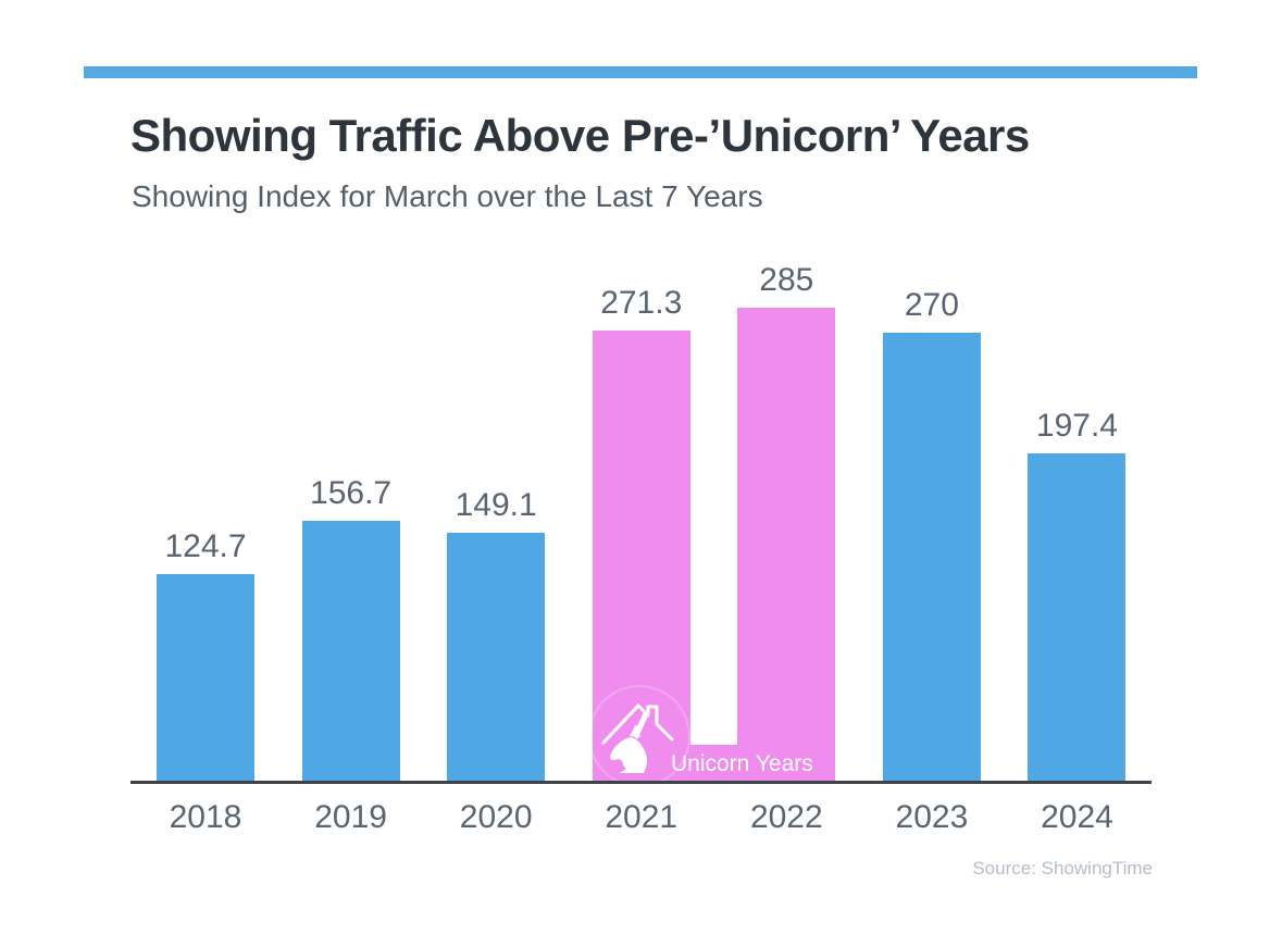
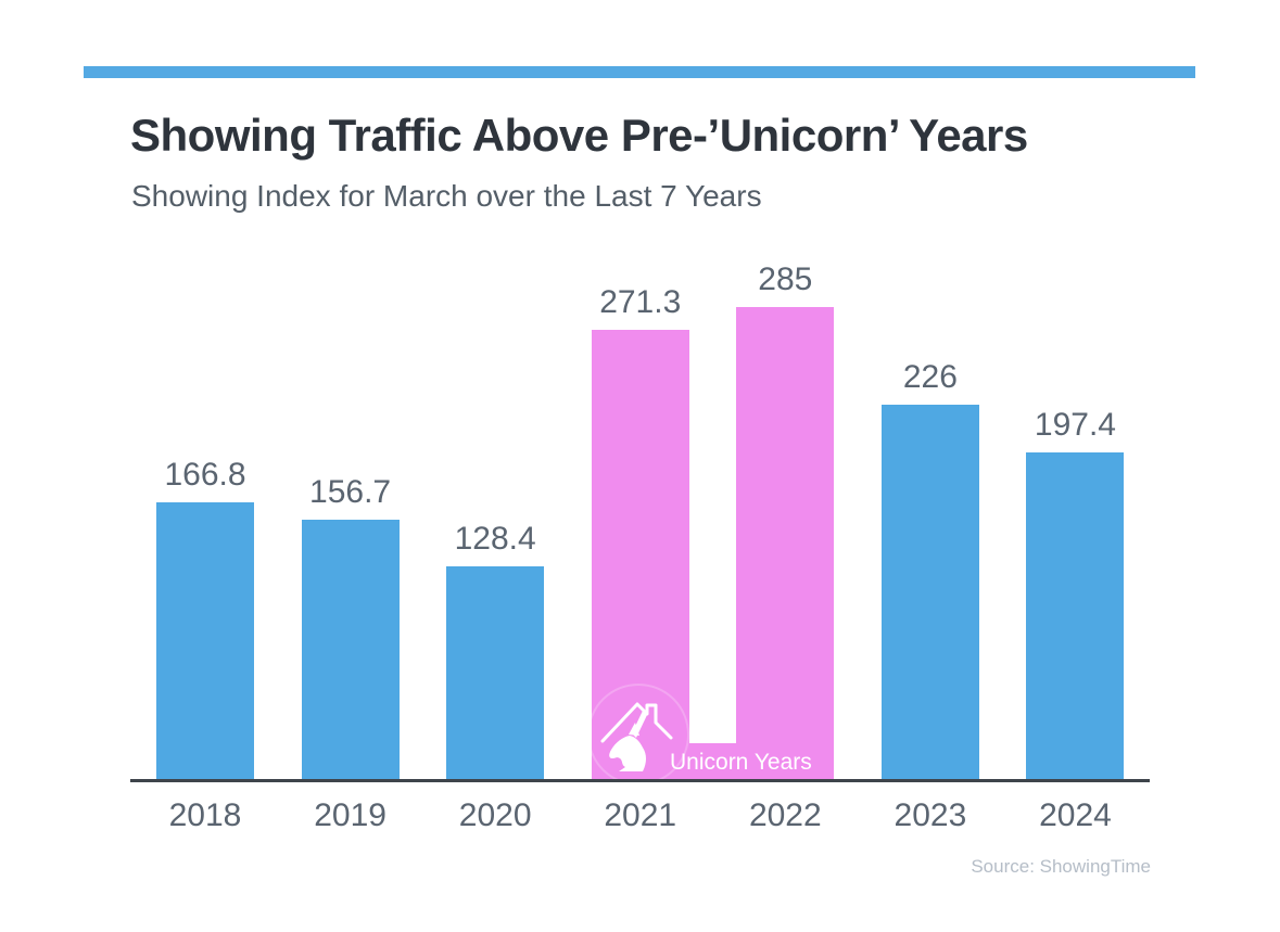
2018: 124.7 -> 166.8
2020: 149.1 -> 128.4
2023: 270 -> 226
